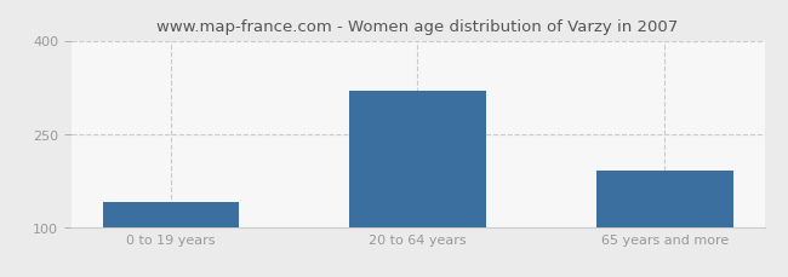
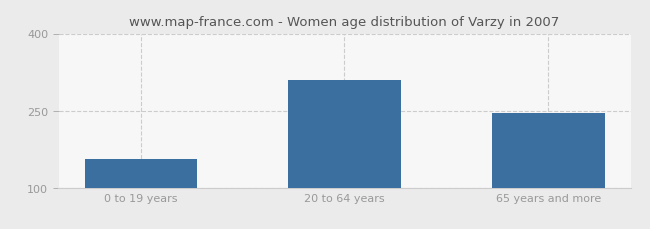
0 to 19 years: 140 -> 155
20 to 64 years: 320 -> 310
65 years and more: 190 -> 245
